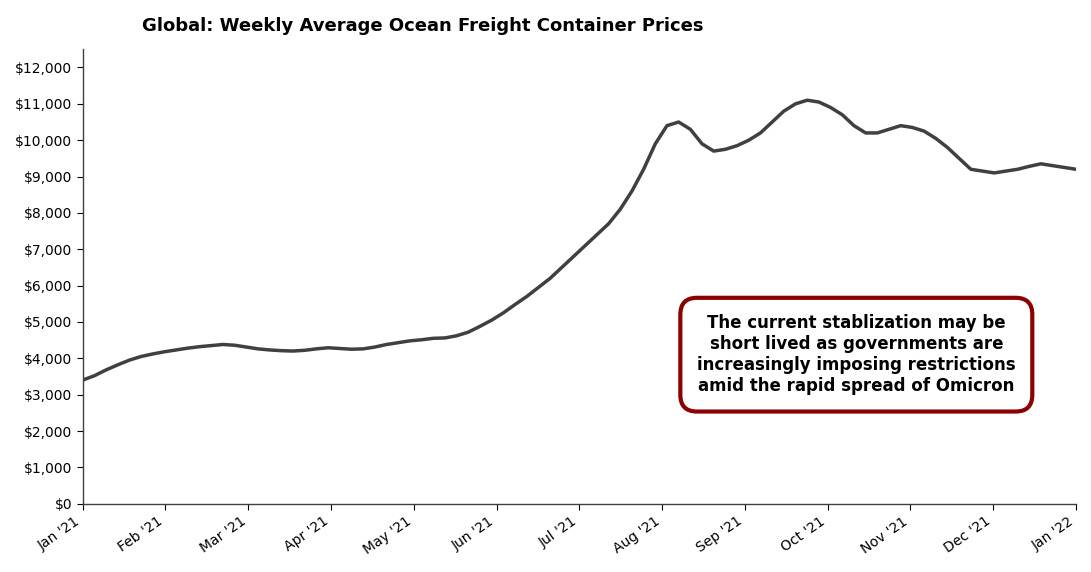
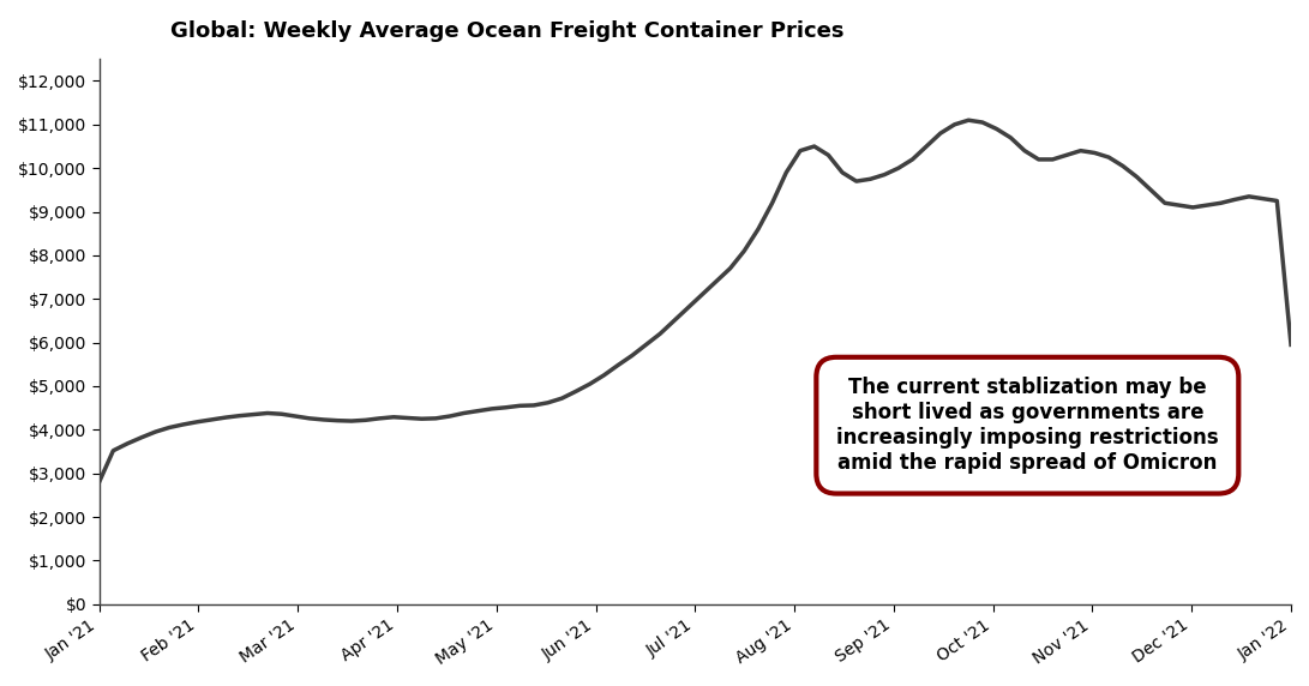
Jan '21: $3,400 -> $2,800
Jan '22: $9,200 -> $5,950
